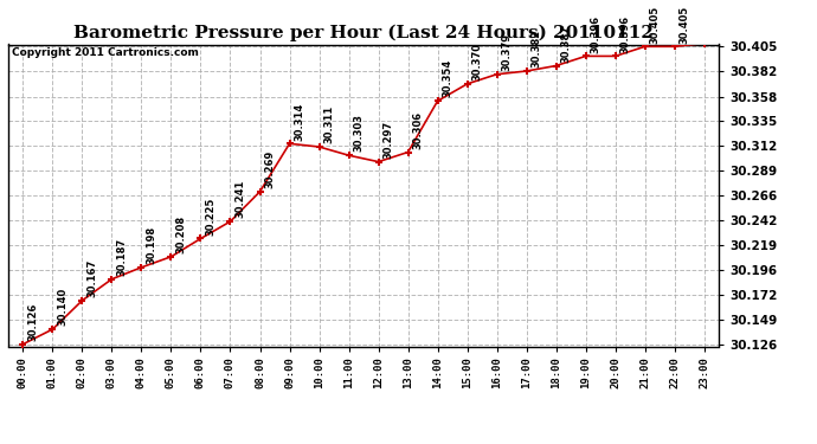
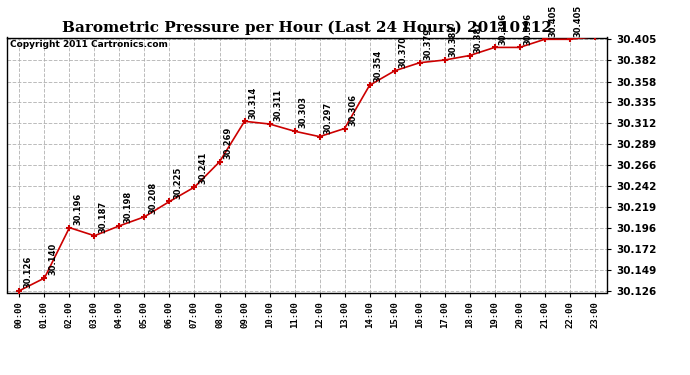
02:00: 30.167 -> 30.196
